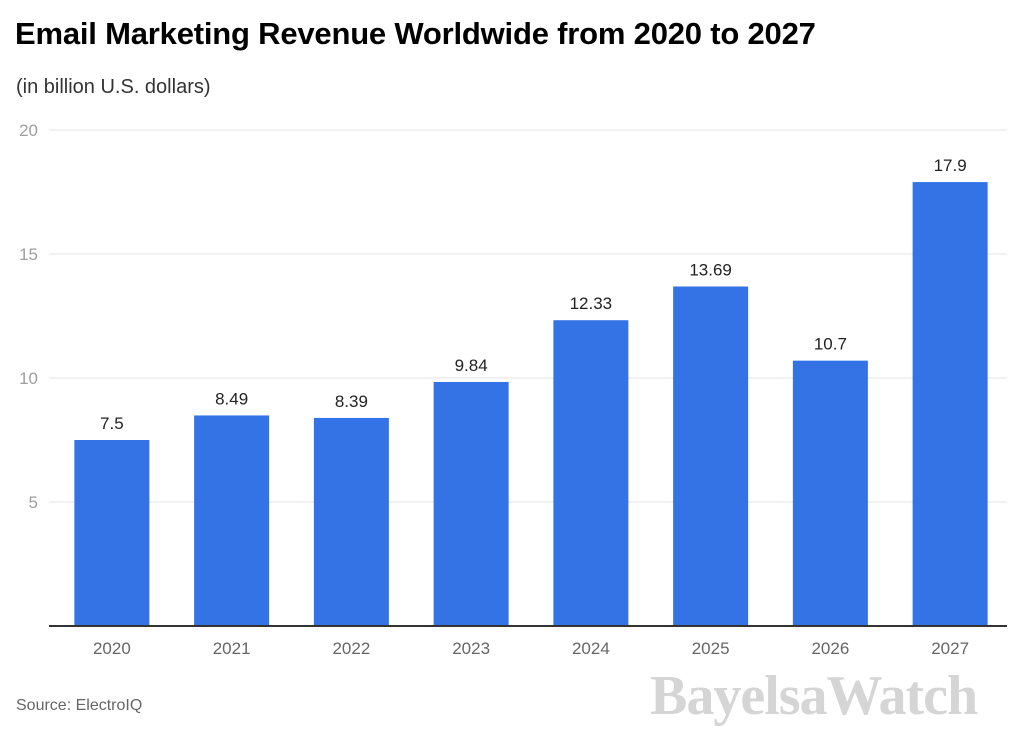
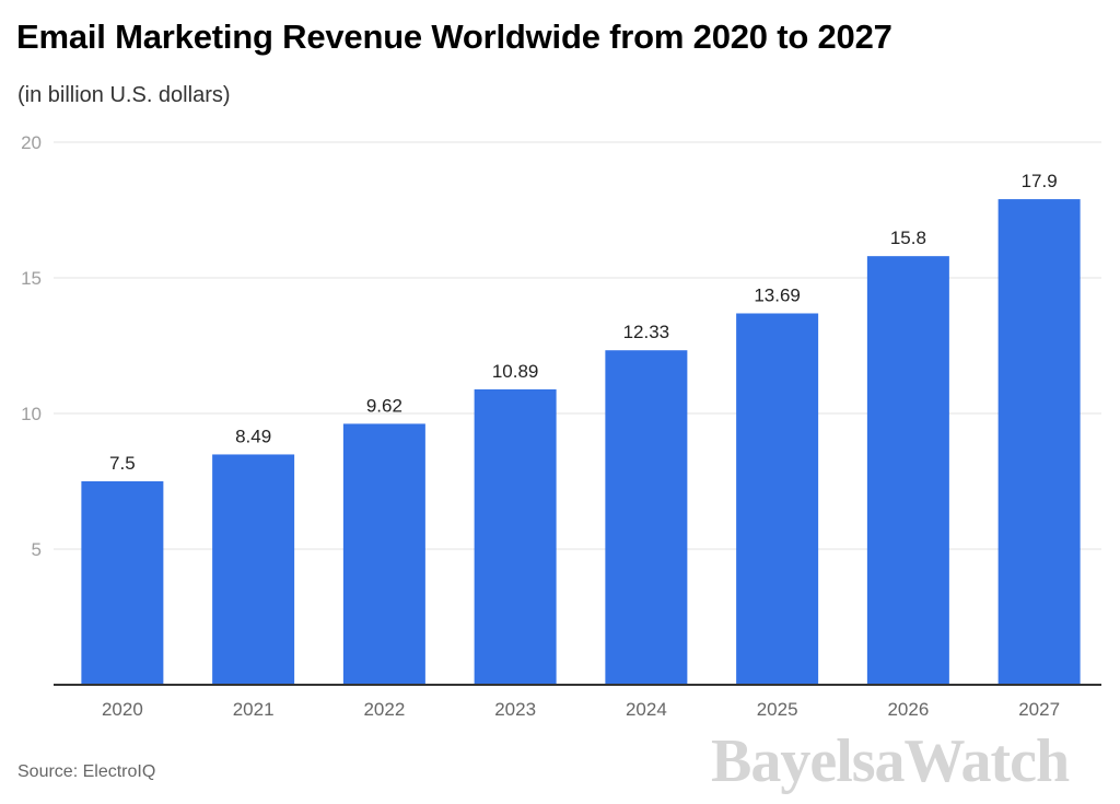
2022: 8.39 -> 9.62
2023: 9.84 -> 10.89
2026: 10.7 -> 15.8
